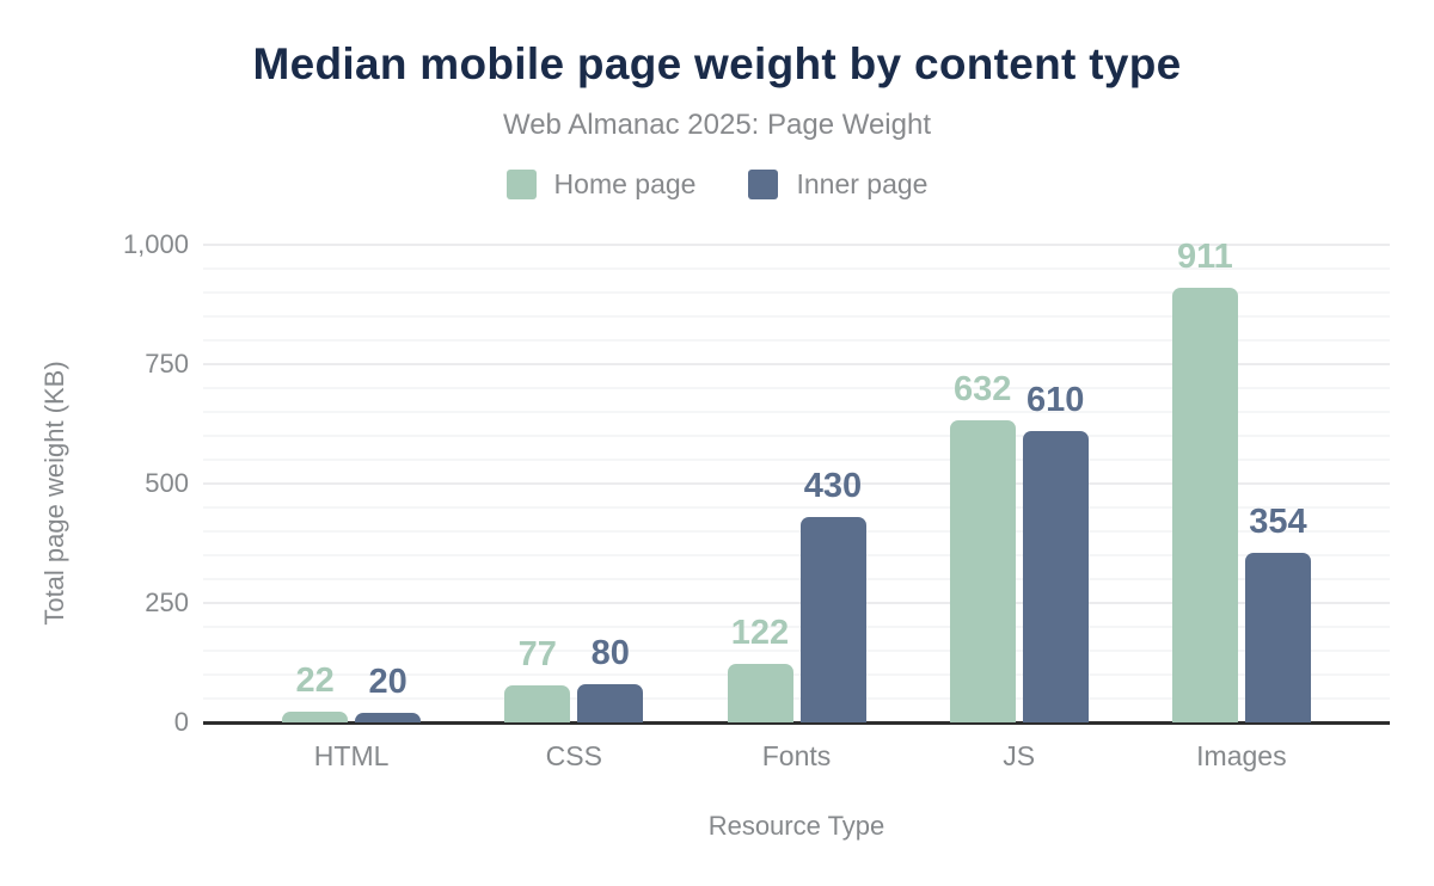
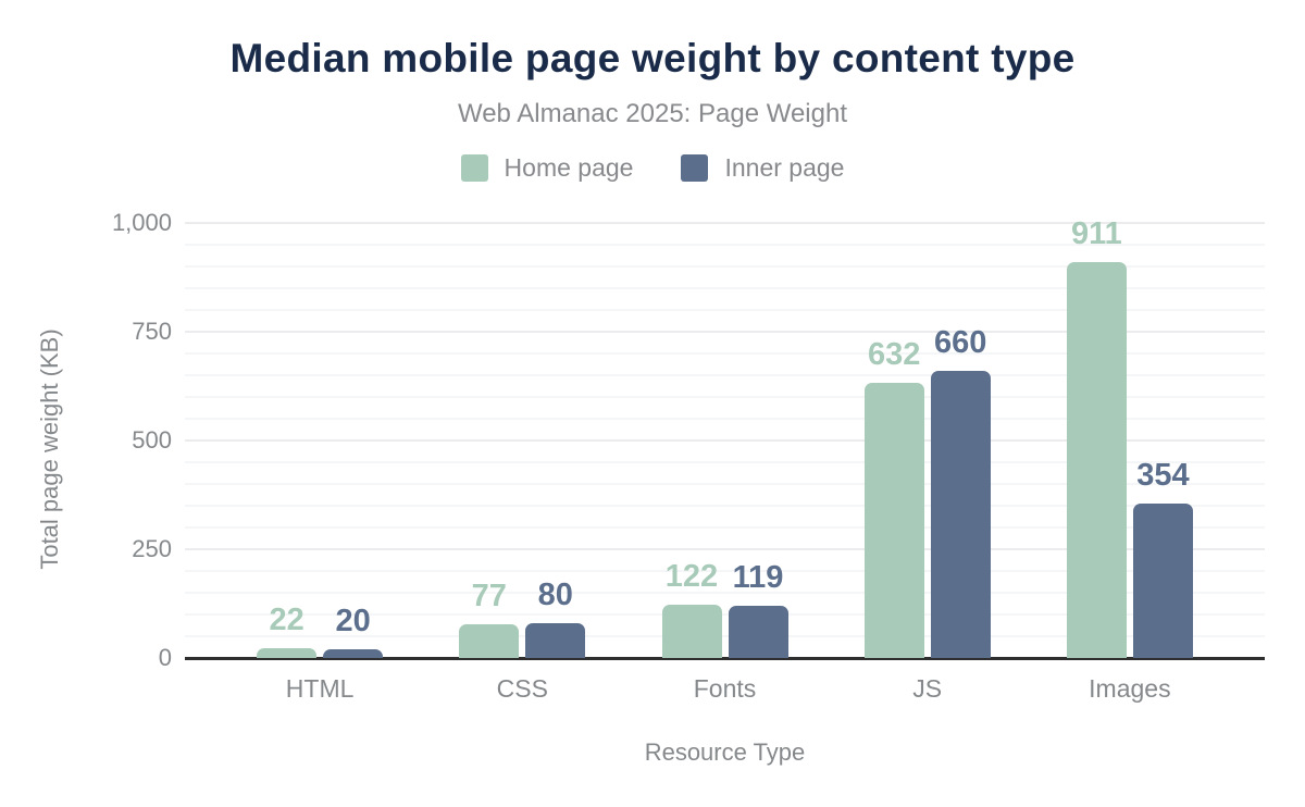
Inner page/Fonts: 430 -> 119
Inner page/JS: 610 -> 660
